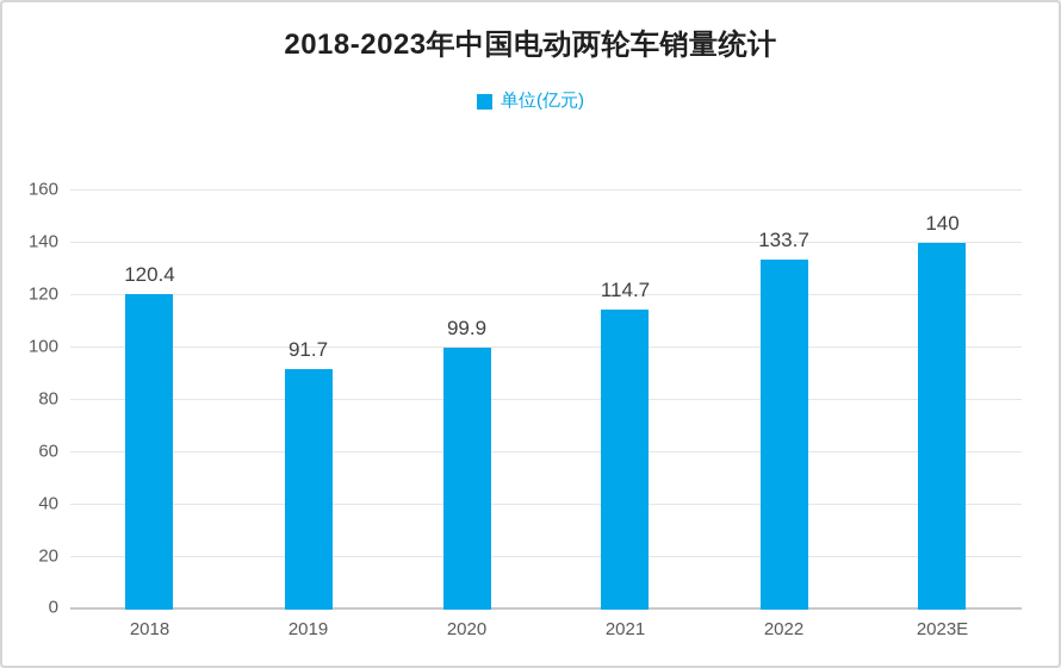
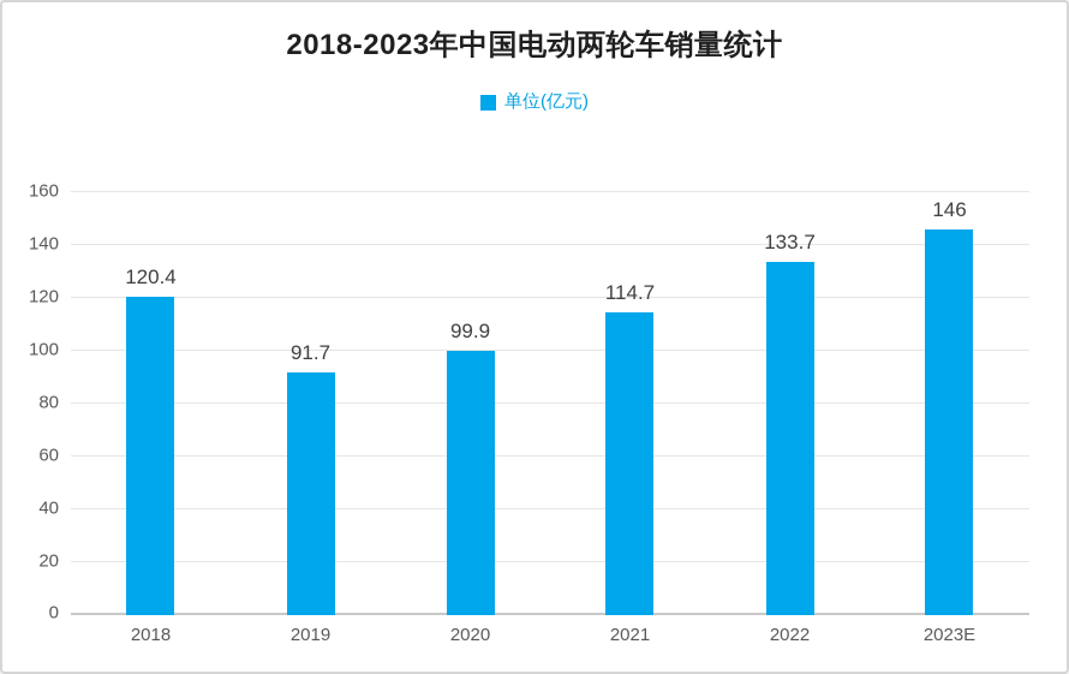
2023E: 140 -> 146
